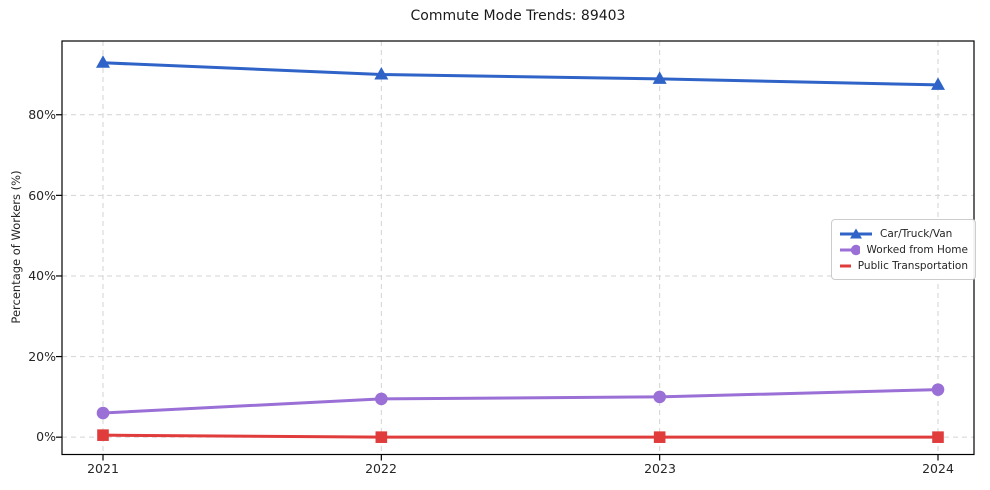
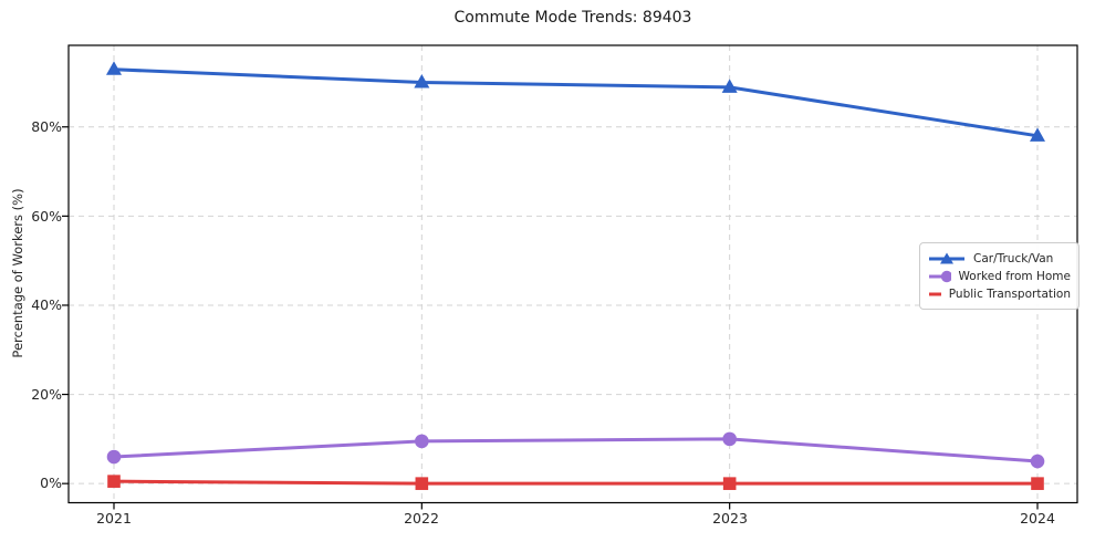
Car/Truck/Van/2024: 87% -> 78%
Worked from Home/2024: 12% -> 5%
